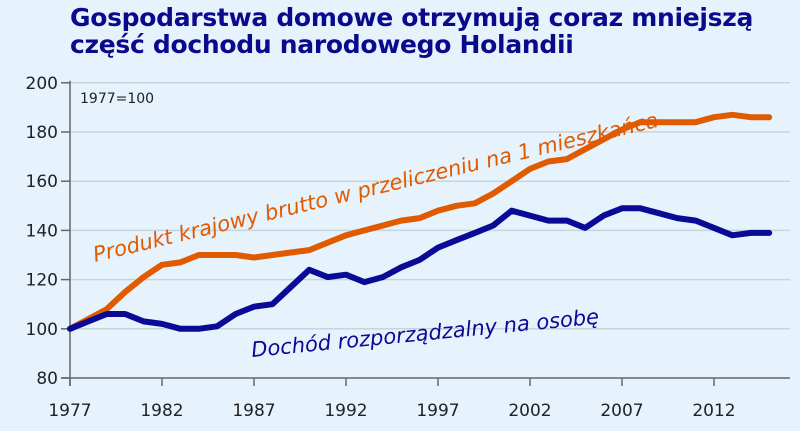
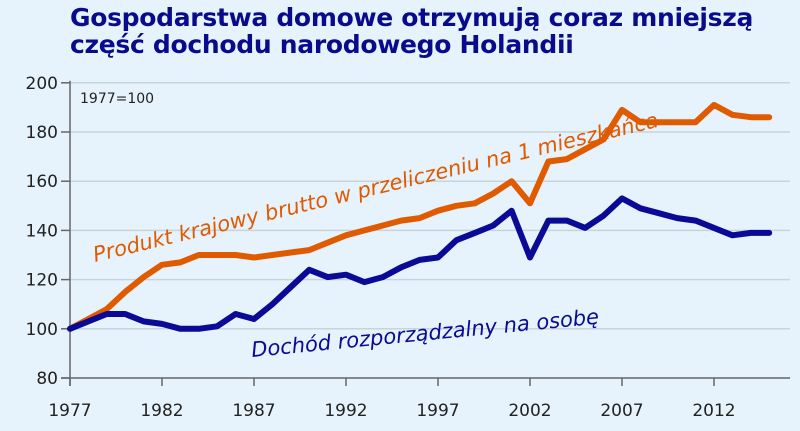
Dochód rozporządzalny na osobę/1987: 109 -> 104
Dochód rozporządzalny na osobę/1997: 133 -> 129
Produkt krajowy brutto w przeliczeniu na 1 mieszkańca/2002: 165 -> 151
Dochód rozporządzalny na osobę/2002: 146 -> 129
Produkt krajowy brutto w przeliczeniu na 1 mieszkańca/2007: 181 -> 189
Dochód rozporządzalny na osobę/2007: 149 -> 153
Produkt krajowy brutto w przeliczeniu na 1 mieszkańca/2012: 186 -> 191
